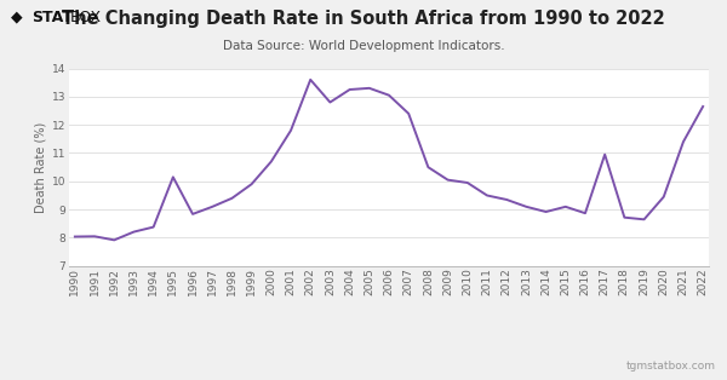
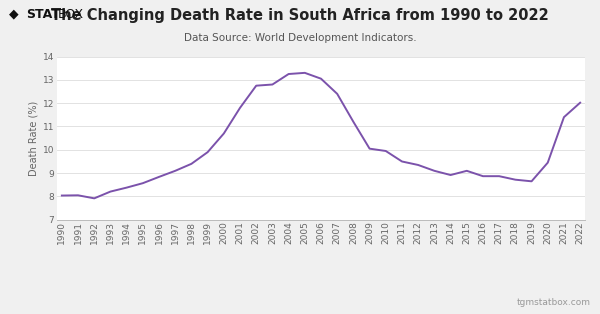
1995: 10.15 -> 8.57
2002: 13.60 -> 12.75
2008: 10.50 -> 11.20
2017: 10.95 -> 8.87
2022: 12.65 -> 12.02
